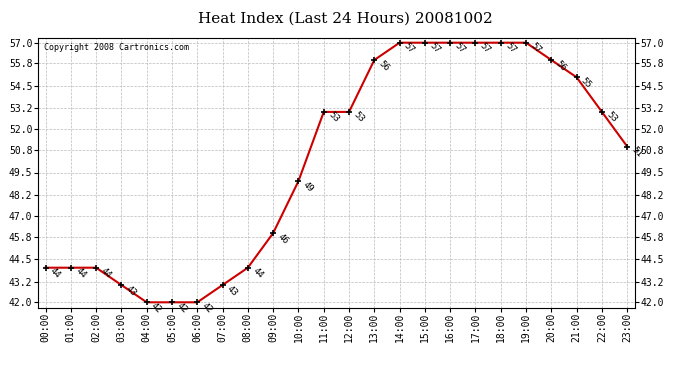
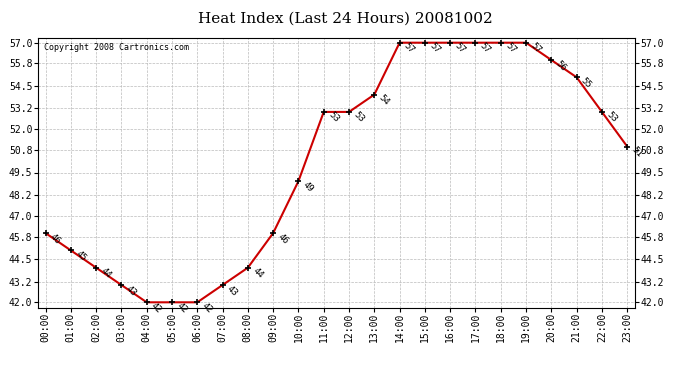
00:00: 44 -> 46
01:00: 44 -> 45
13:00: 56 -> 54
